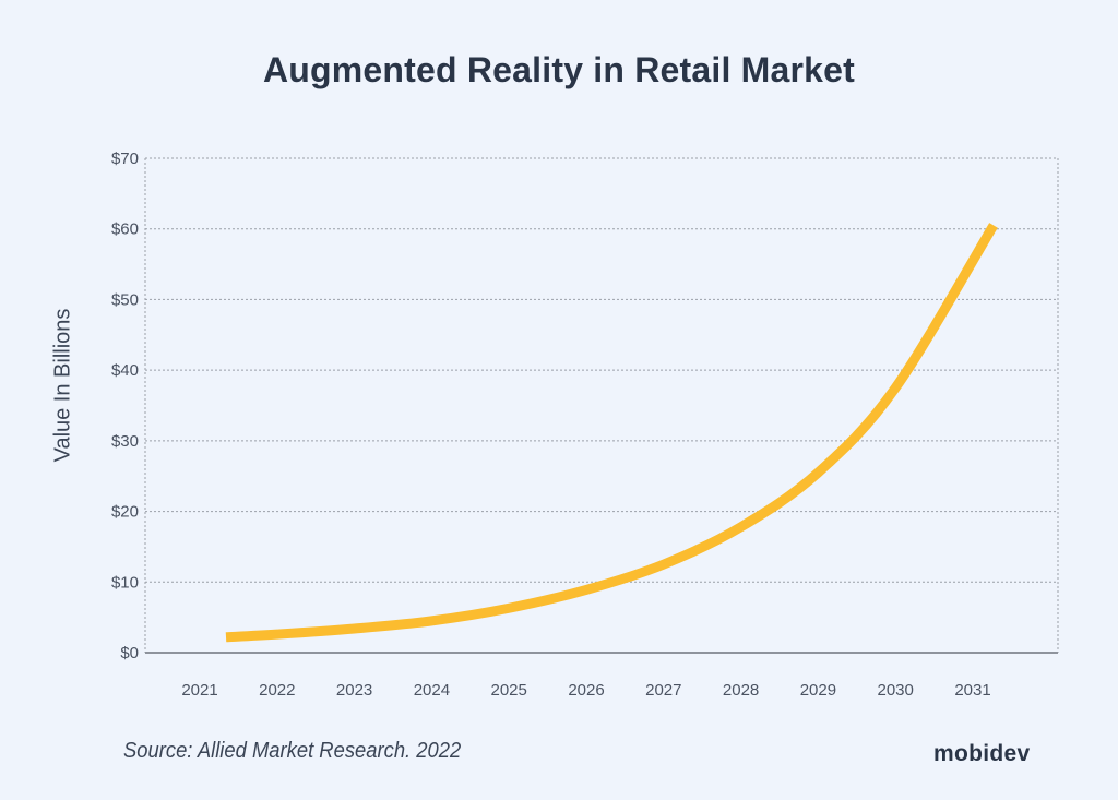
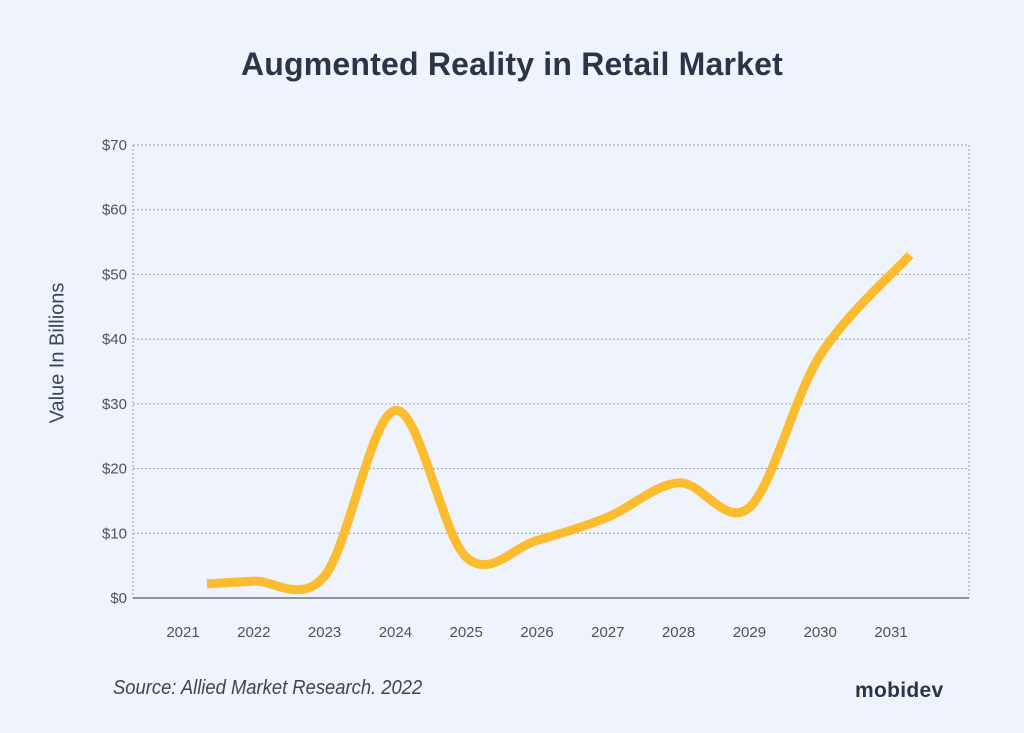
2024: $4 -> $29
2029: $26 -> $14
2031: $60 -> $53
